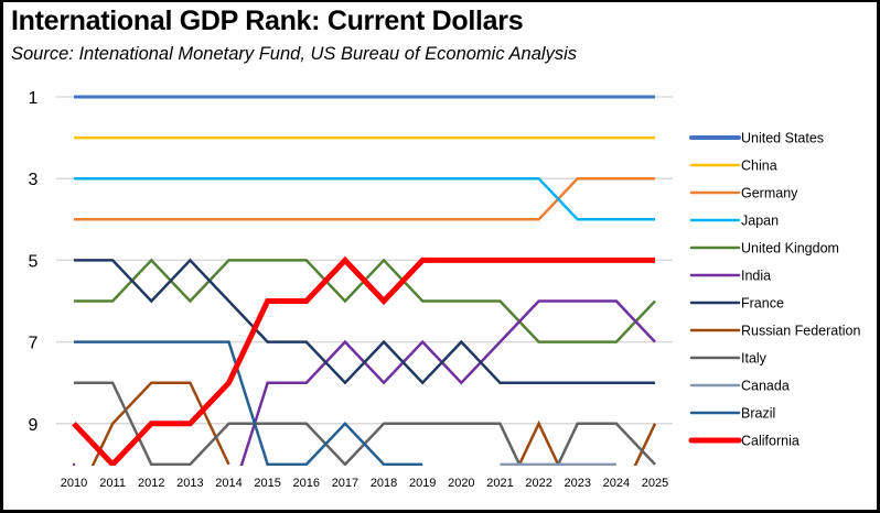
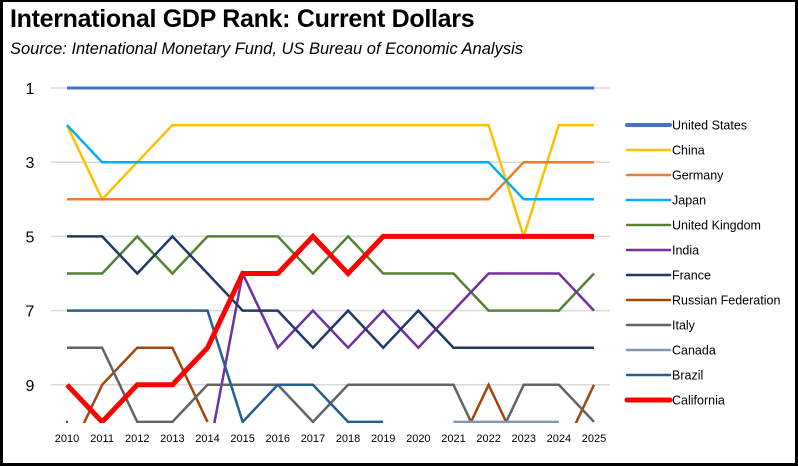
Japan/2010: 3 -> 2
China/2011: 2 -> 4
China/2012: 2 -> 3
India/2015: 8 -> 6
Brazil/2016: 10 -> 9
China/2023: 2 -> 5
